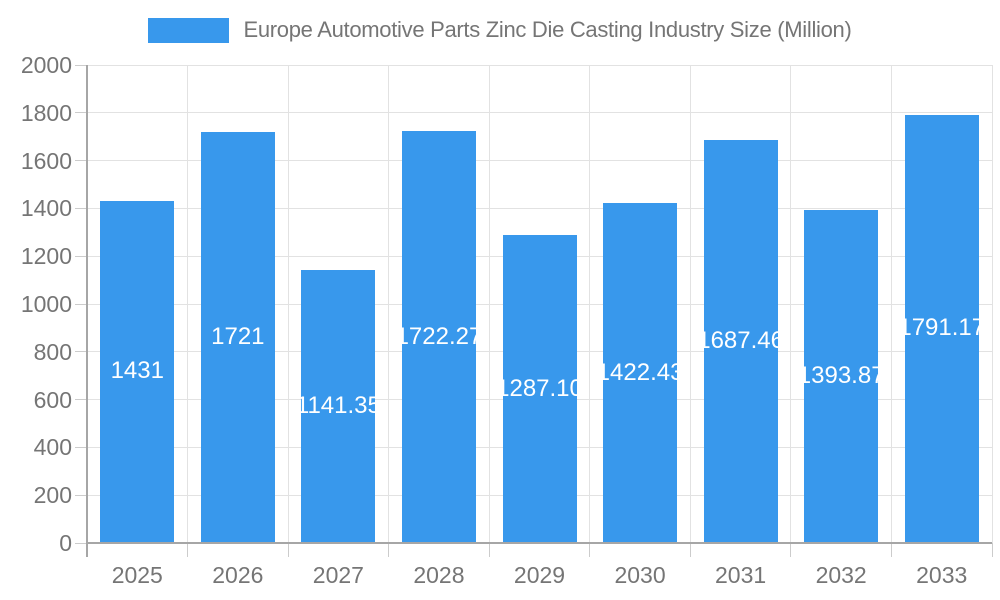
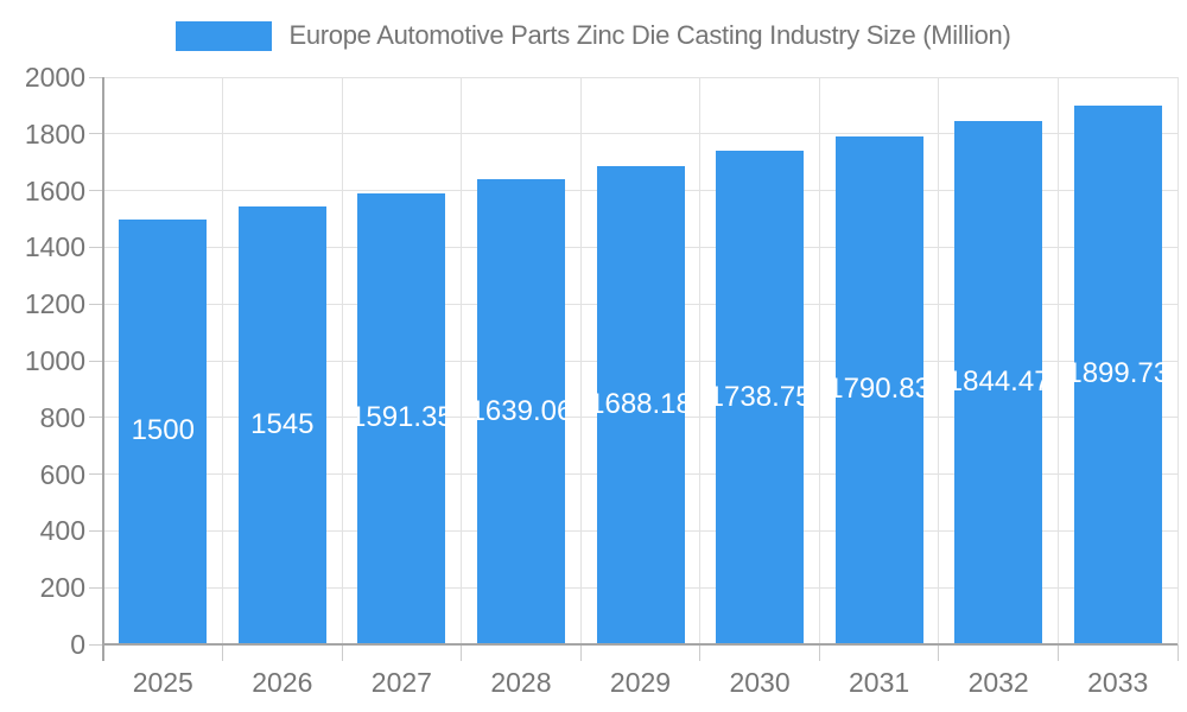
2025: 1431 -> 1500
2026: 1721 -> 1545
2027: 1141.35 -> 1591.35
2028: 1722.27 -> 1639.06
2029: 1287.10 -> 1688.18
2030: 1422.43 -> 1738.75
2031: 1687.46 -> 1790.83
2032: 1393.87 -> 1844.47
2033: 1791.17 -> 1899.73
